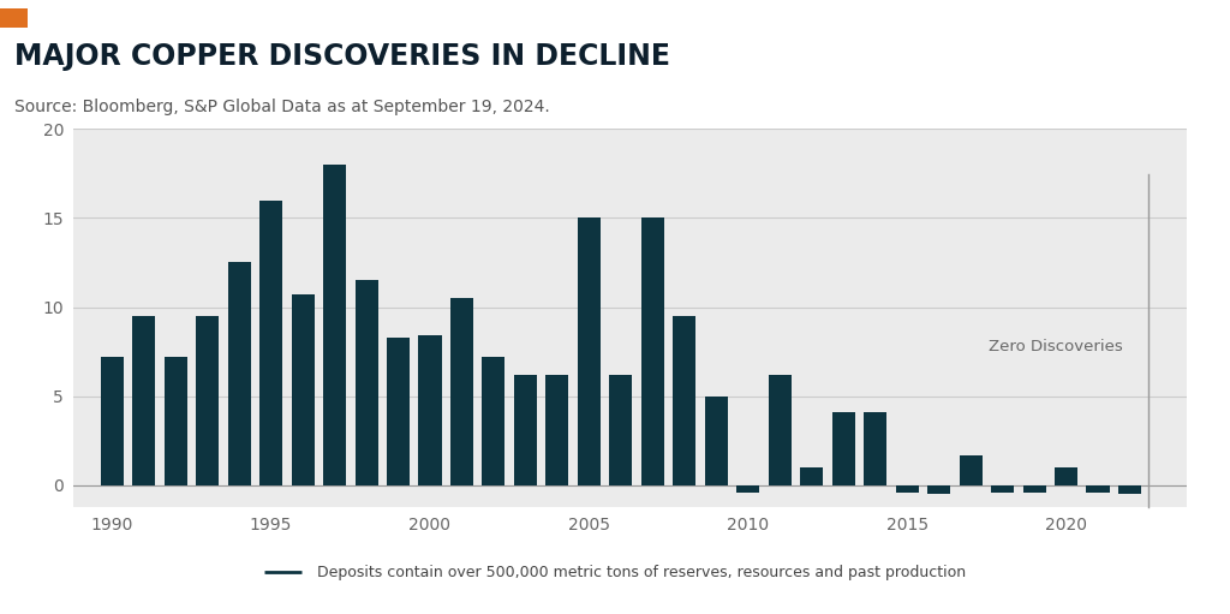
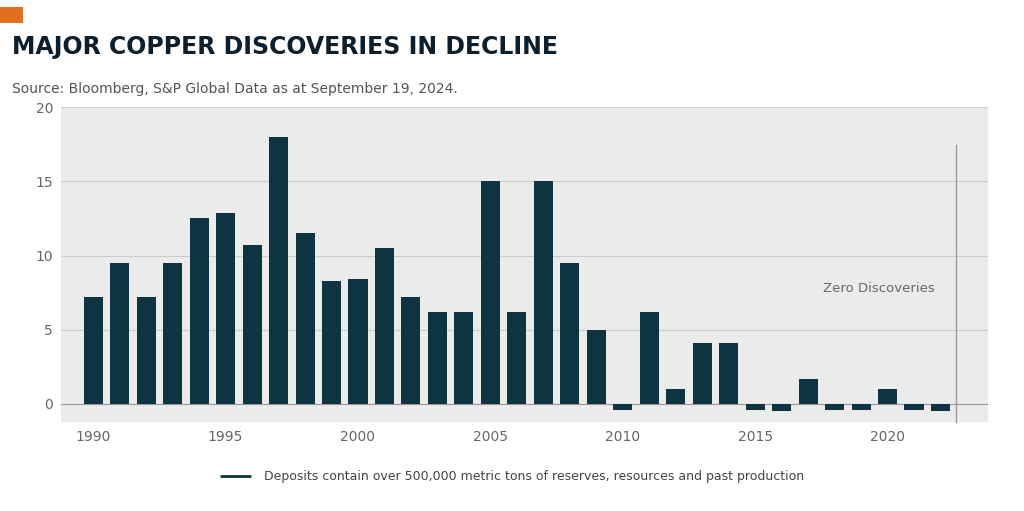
1995: 16.0 -> 12.9
